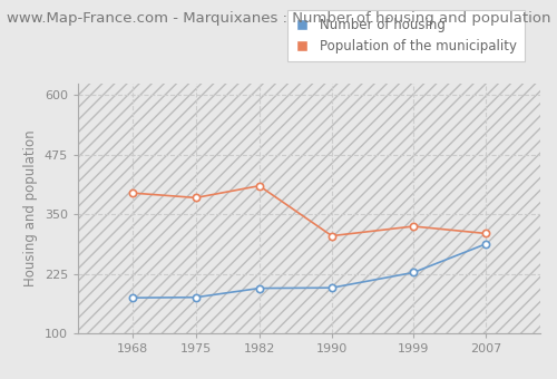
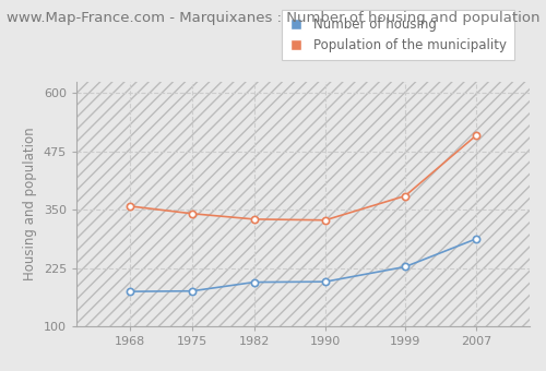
Population of the municipality/1968: 395 -> 358
Population of the municipality/1975: 385 -> 342
Population of the municipality/1982: 410 -> 330
Population of the municipality/1990: 305 -> 328
Population of the municipality/1999: 325 -> 380
Population of the municipality/2007: 310 -> 510
